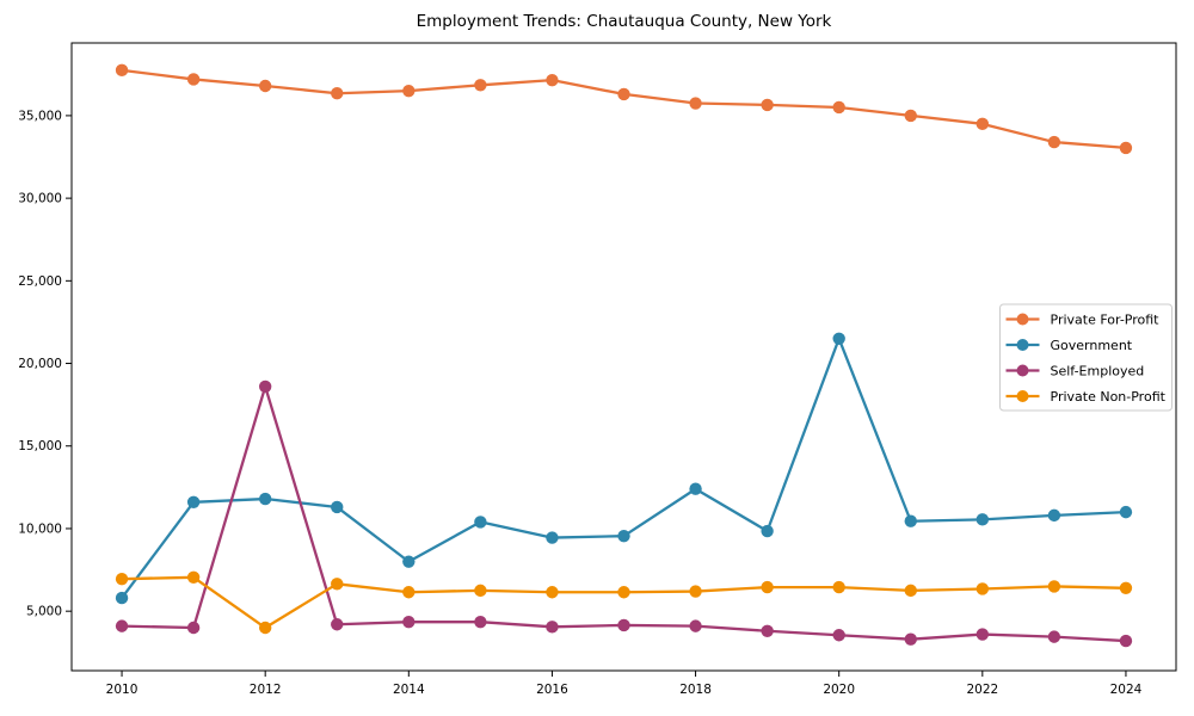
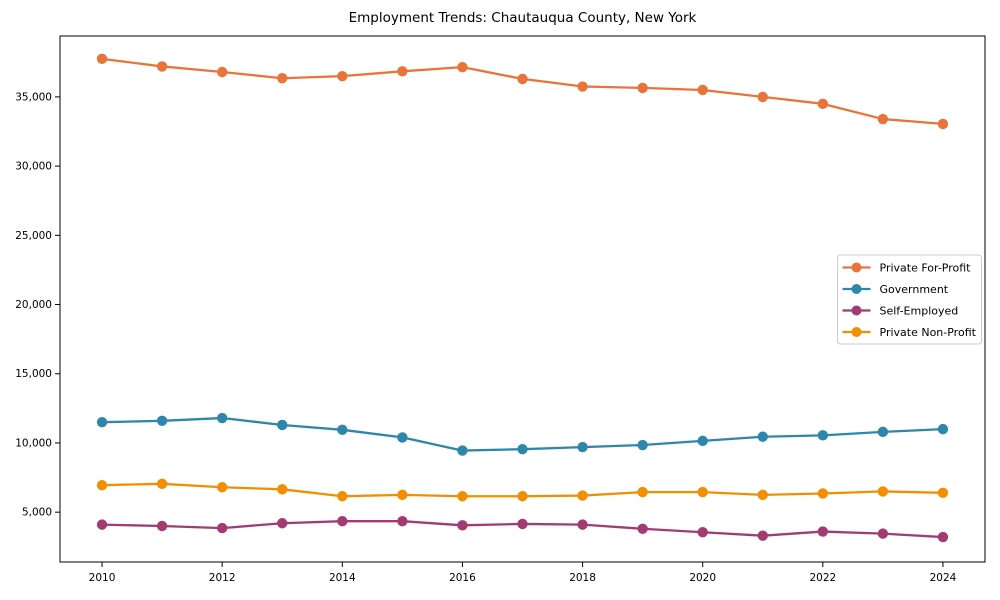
Government/2010: 5800 -> 11500
Self-Employed/2012: 18600 -> 3800
Private Non-Profit/2012: 4000 -> 6800
Government/2014: 8000 -> 11000
Government/2018: 12400 -> 9700
Government/2020: 21500 -> 10200
